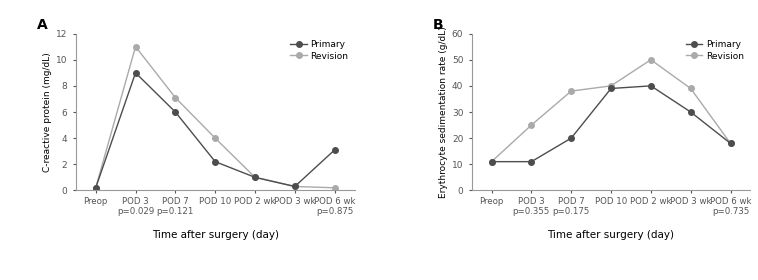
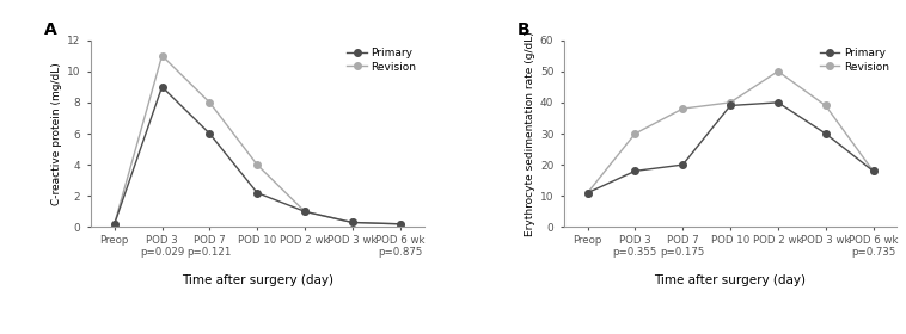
Revision/POD 7 p=0.121: 7.1 -> 8.0
Primary/POD 6 wk p=0.875: 3.1 -> 0.2
Primary/POD 3 p=0.355: 11 -> 18
Revision/POD 3 p=0.355: 25 -> 30
